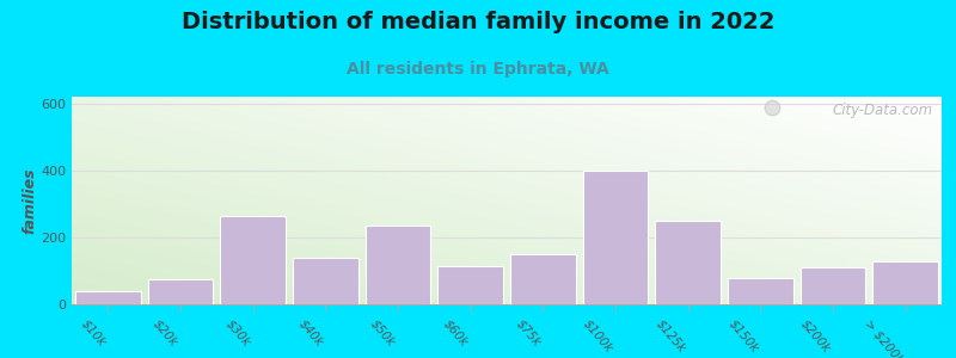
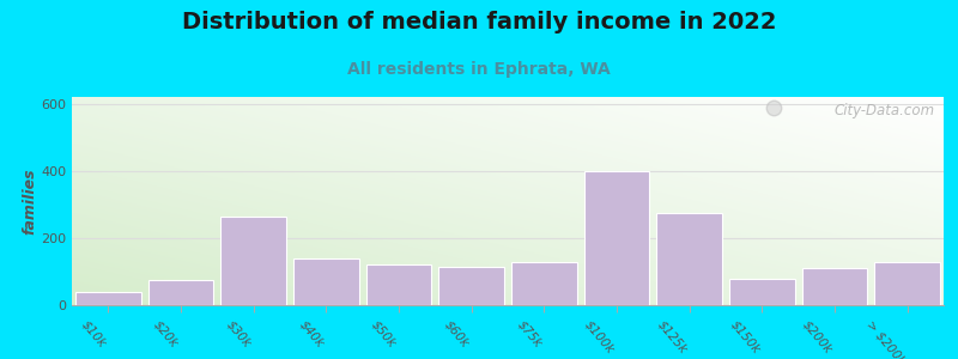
$50k: 235 -> 120
$75k: 150 -> 130
$125k: 250 -> 275
